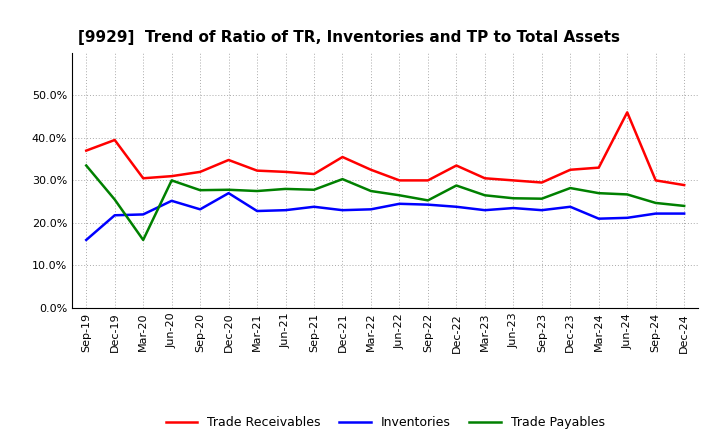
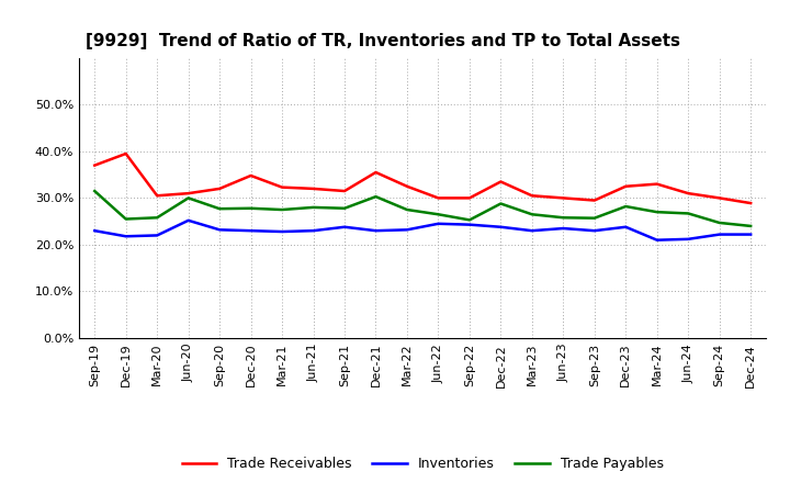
Inventories/Sep-19: 16.0% -> 23.0%
Trade Payables/Sep-19: 33.5% -> 31.5%
Trade Payables/Mar-20: 16.0% -> 25.8%
Inventories/Dec-20: 27.0% -> 23.0%
Trade Receivables/Jun-24: 46.0% -> 31.0%
